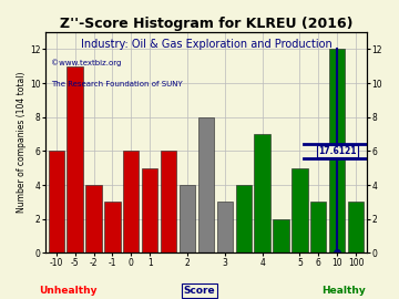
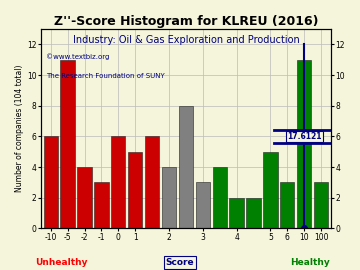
4: 7 -> 2
10: 12 -> 11
